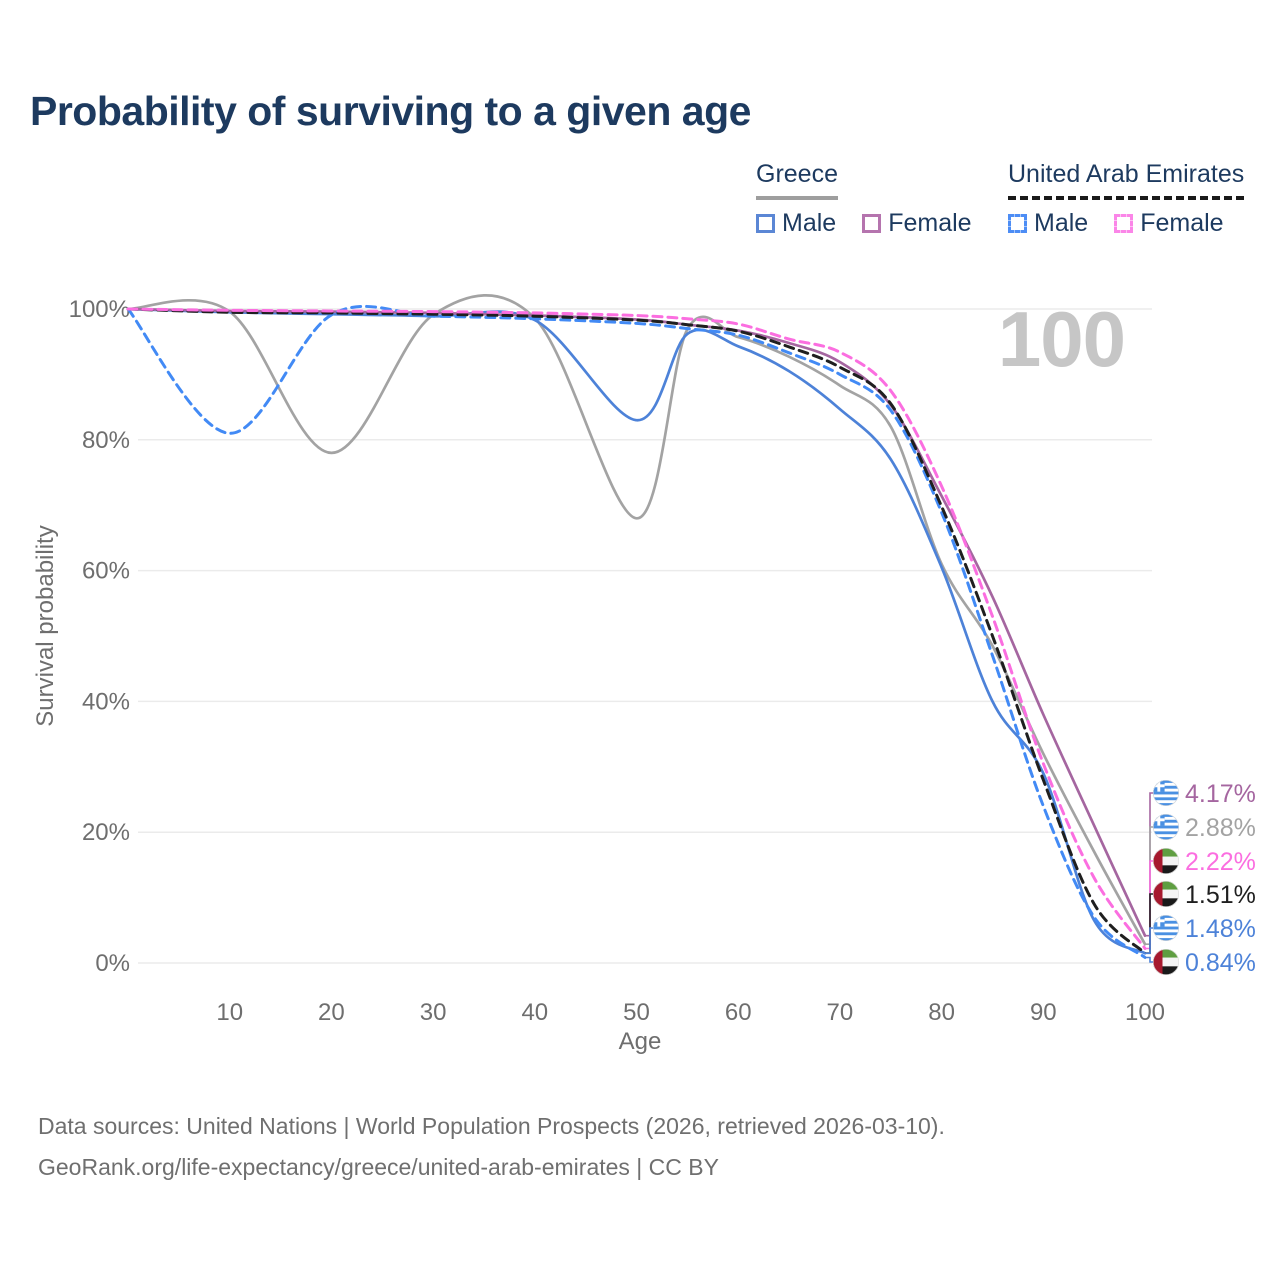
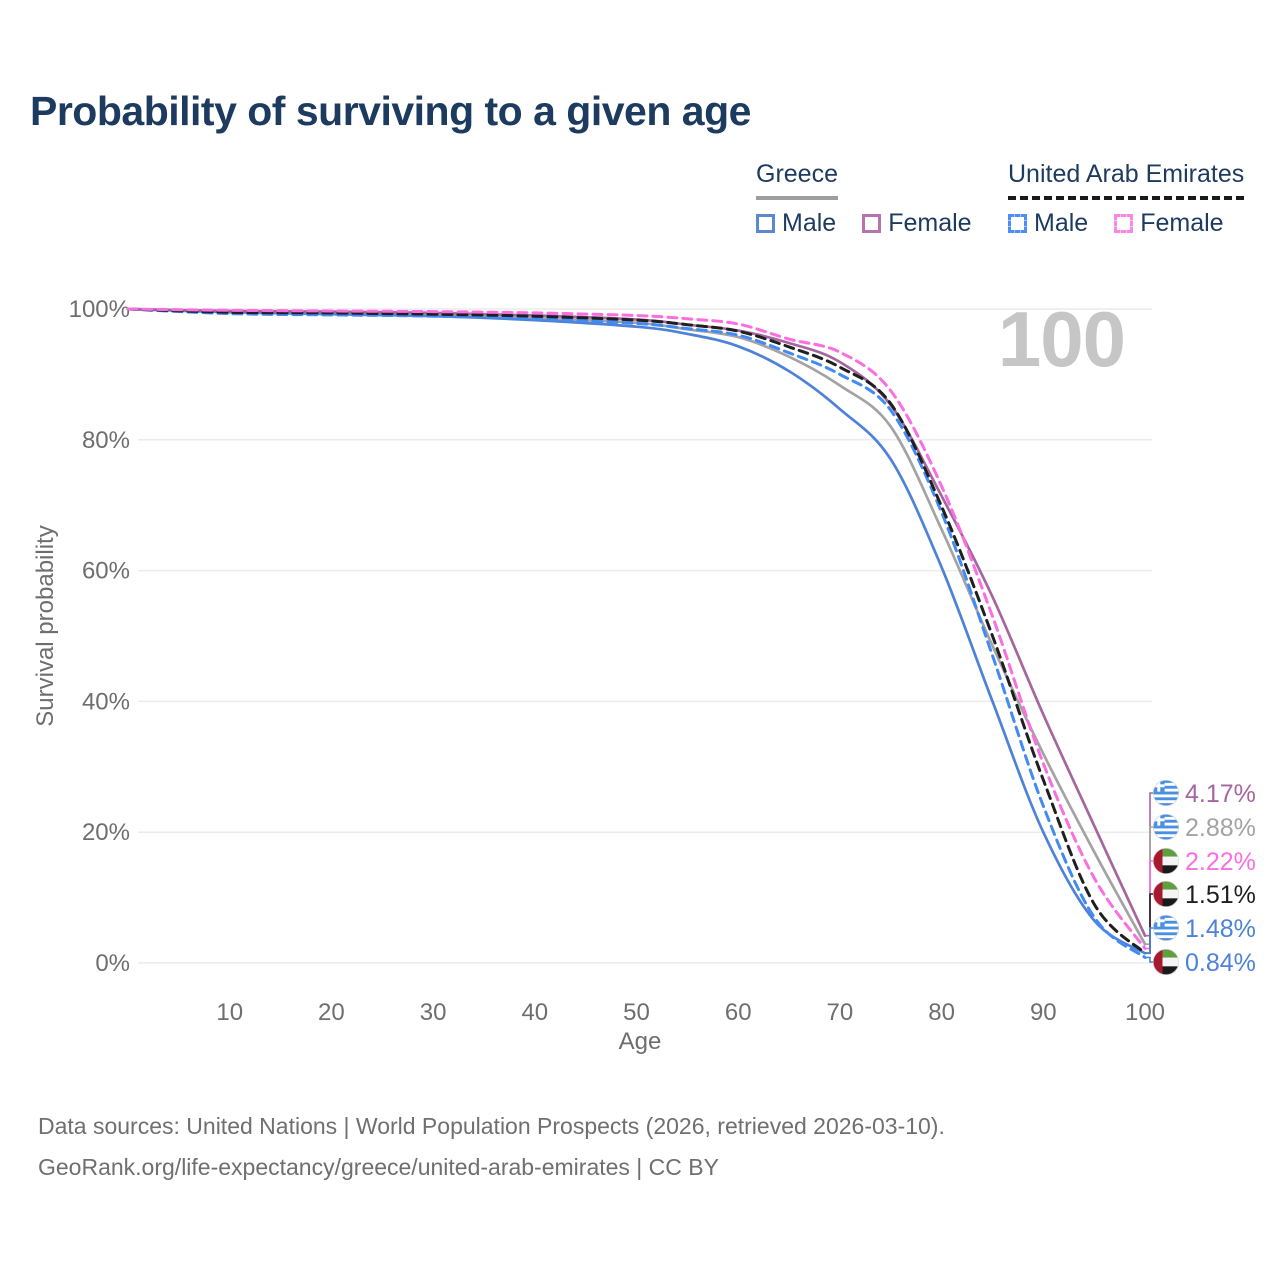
United Arab Emirates Male/10: 81% -> 99%
Greece/20: 78% -> 99%
Greece/50: 68% -> 98%
Greece Male/50: 83% -> 97%
Greece/80: 61% -> 66%
Greece Male/90: 29% -> 20%
